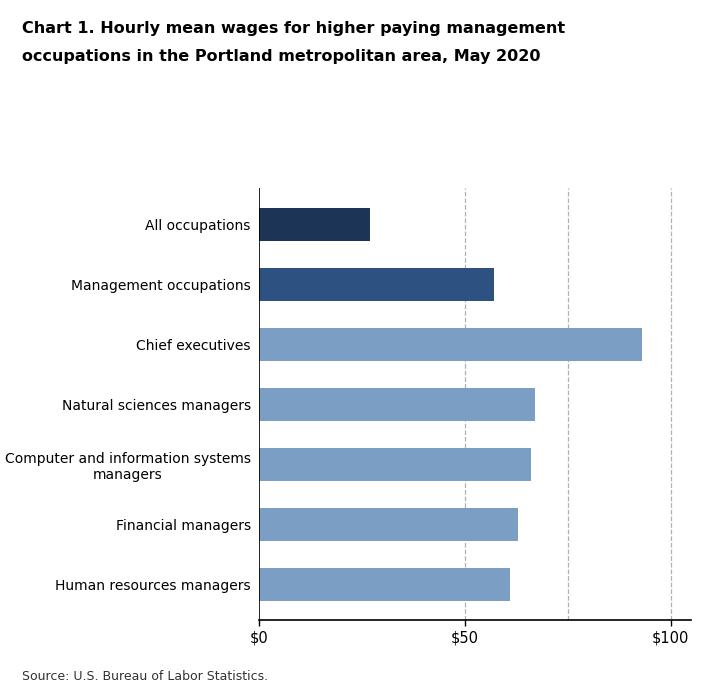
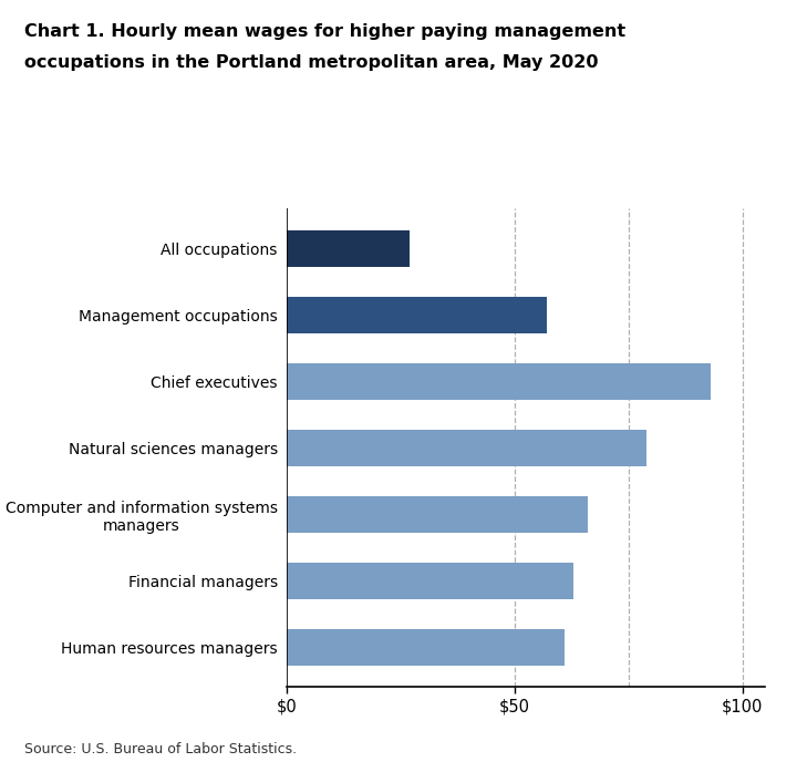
Natural sciences managers: $67 -> $79
